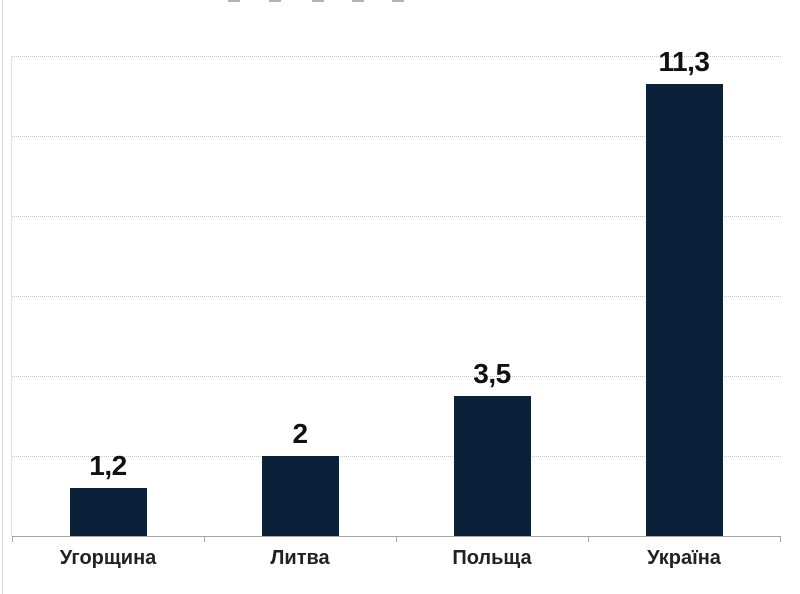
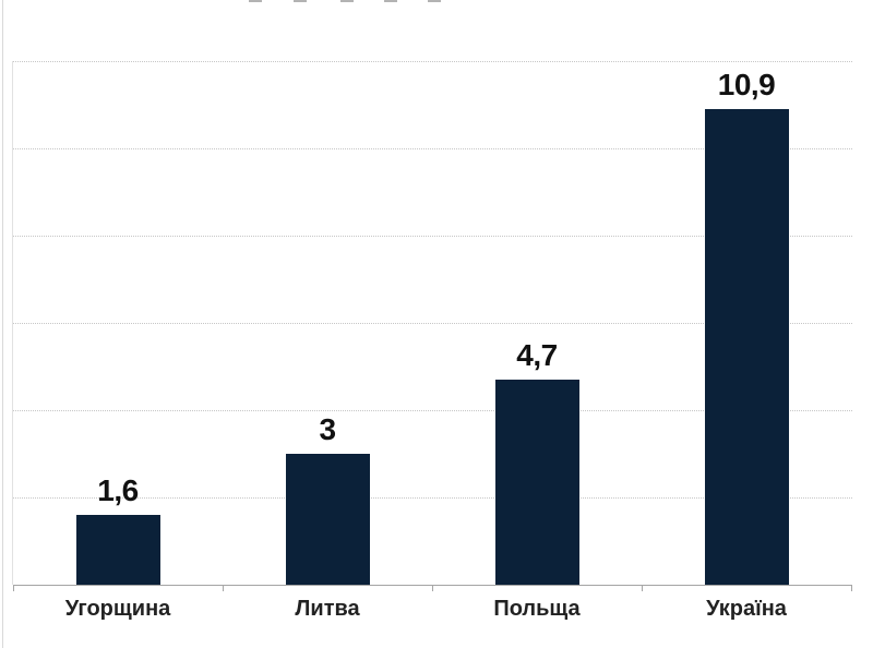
Угорщина: 1,2 -> 1,6
Литва: 2 -> 3
Польща: 3,5 -> 4,7
Україна: 11,3 -> 10,9
